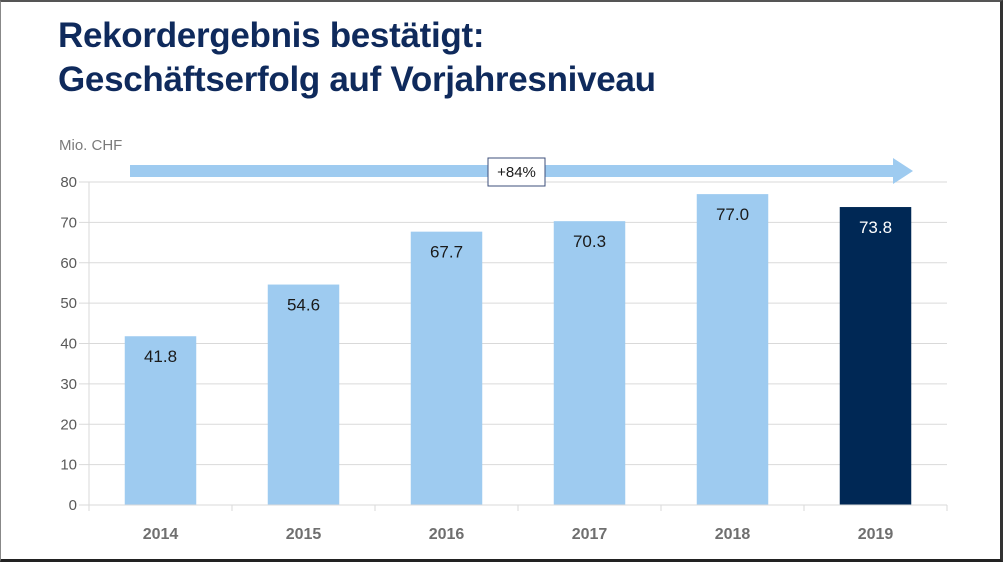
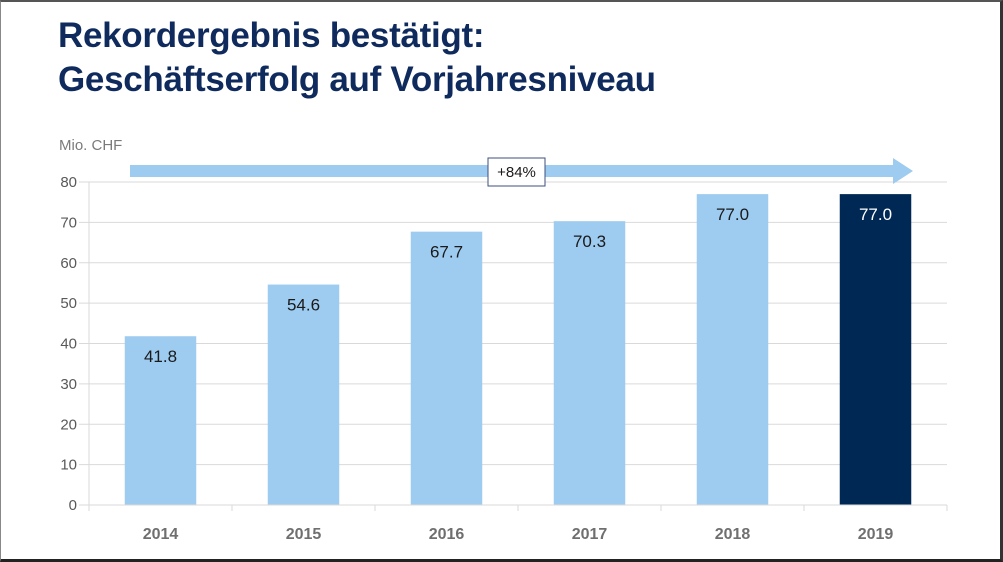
2019: 73.8 -> 77.0
